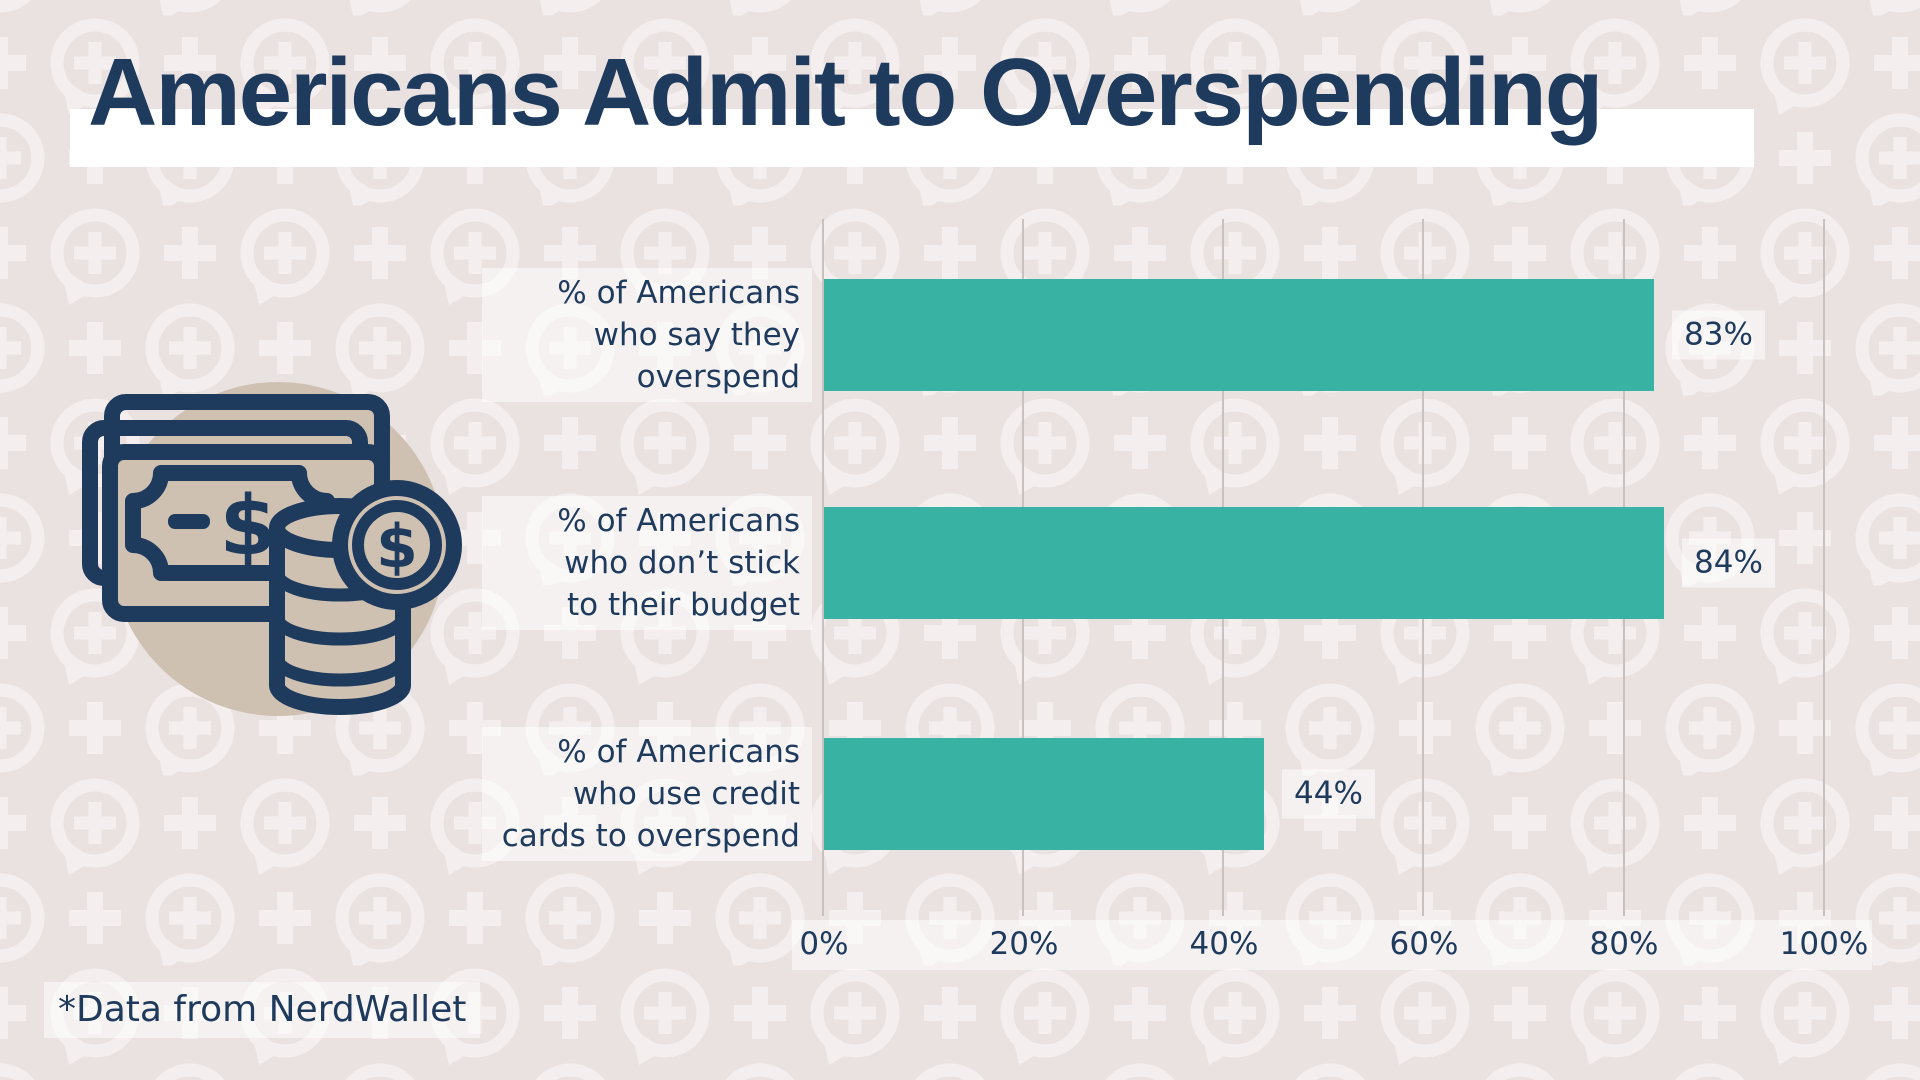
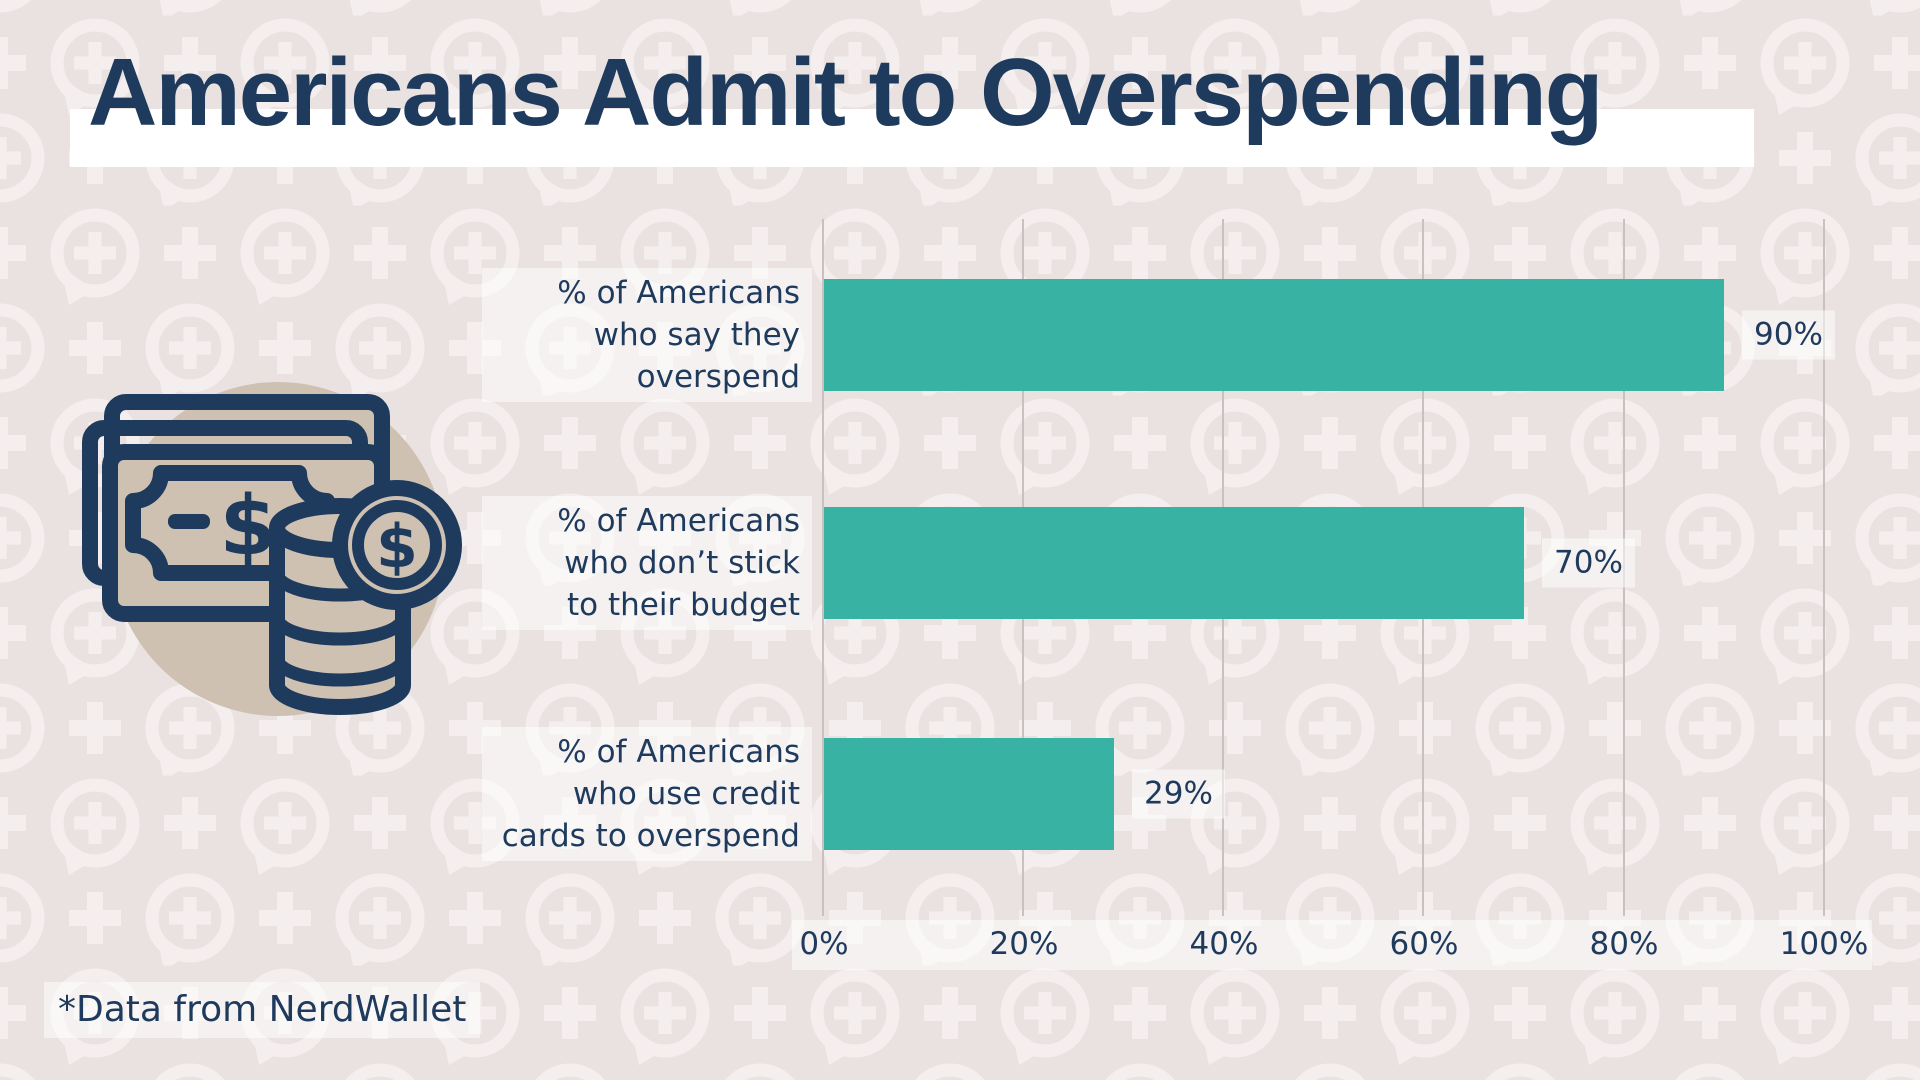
% of Americans who say they overspend: 83% -> 90%
% of Americans who don’t stick to their budget: 84% -> 70%
% of Americans who use credit cards to overspend: 44% -> 29%
